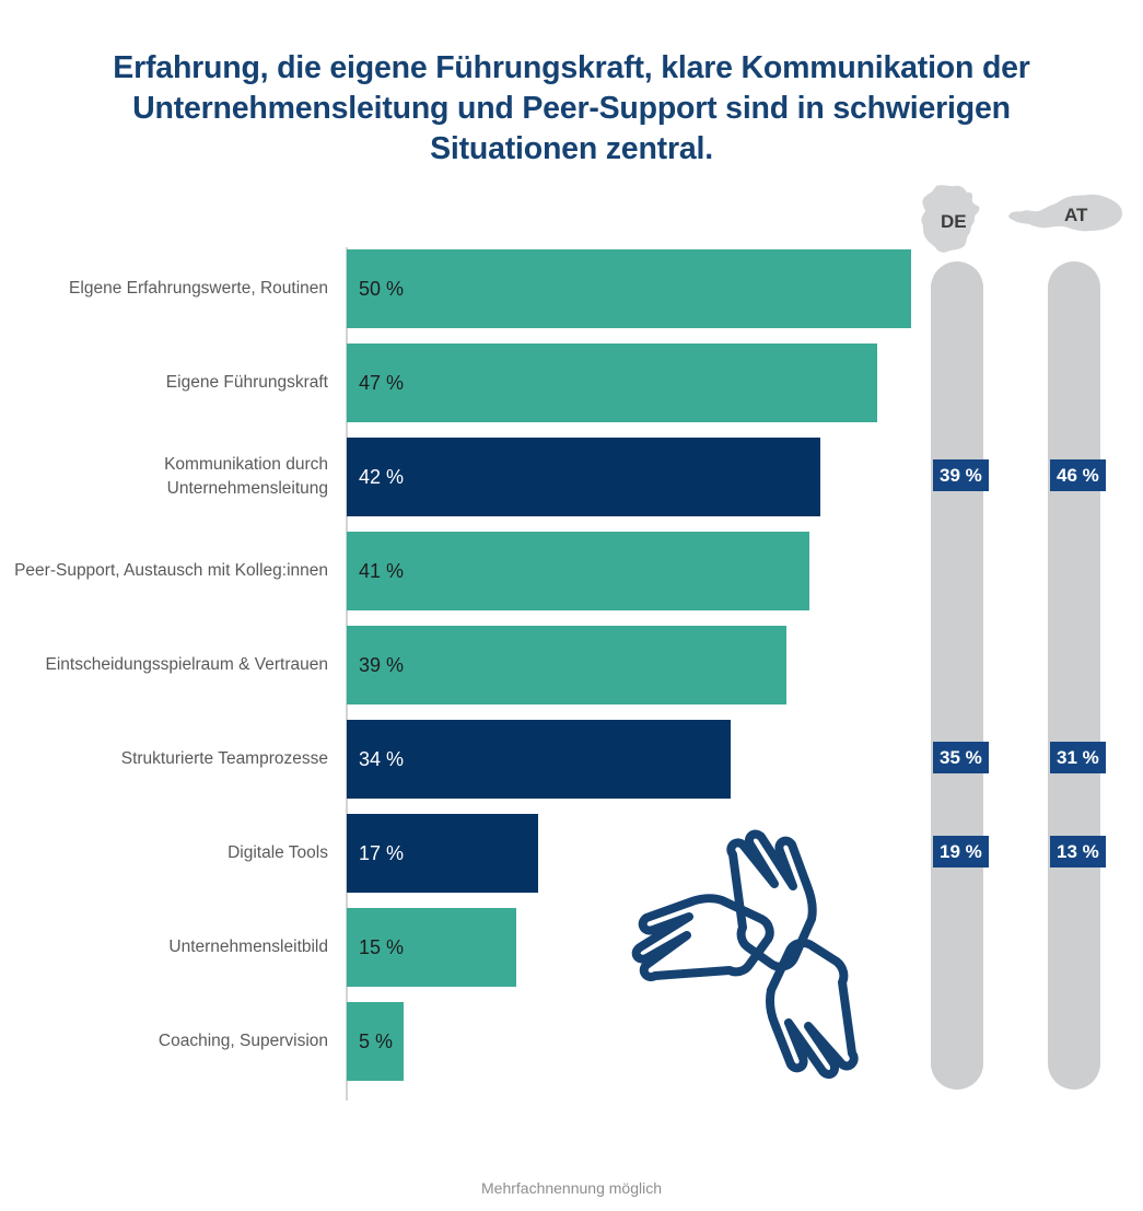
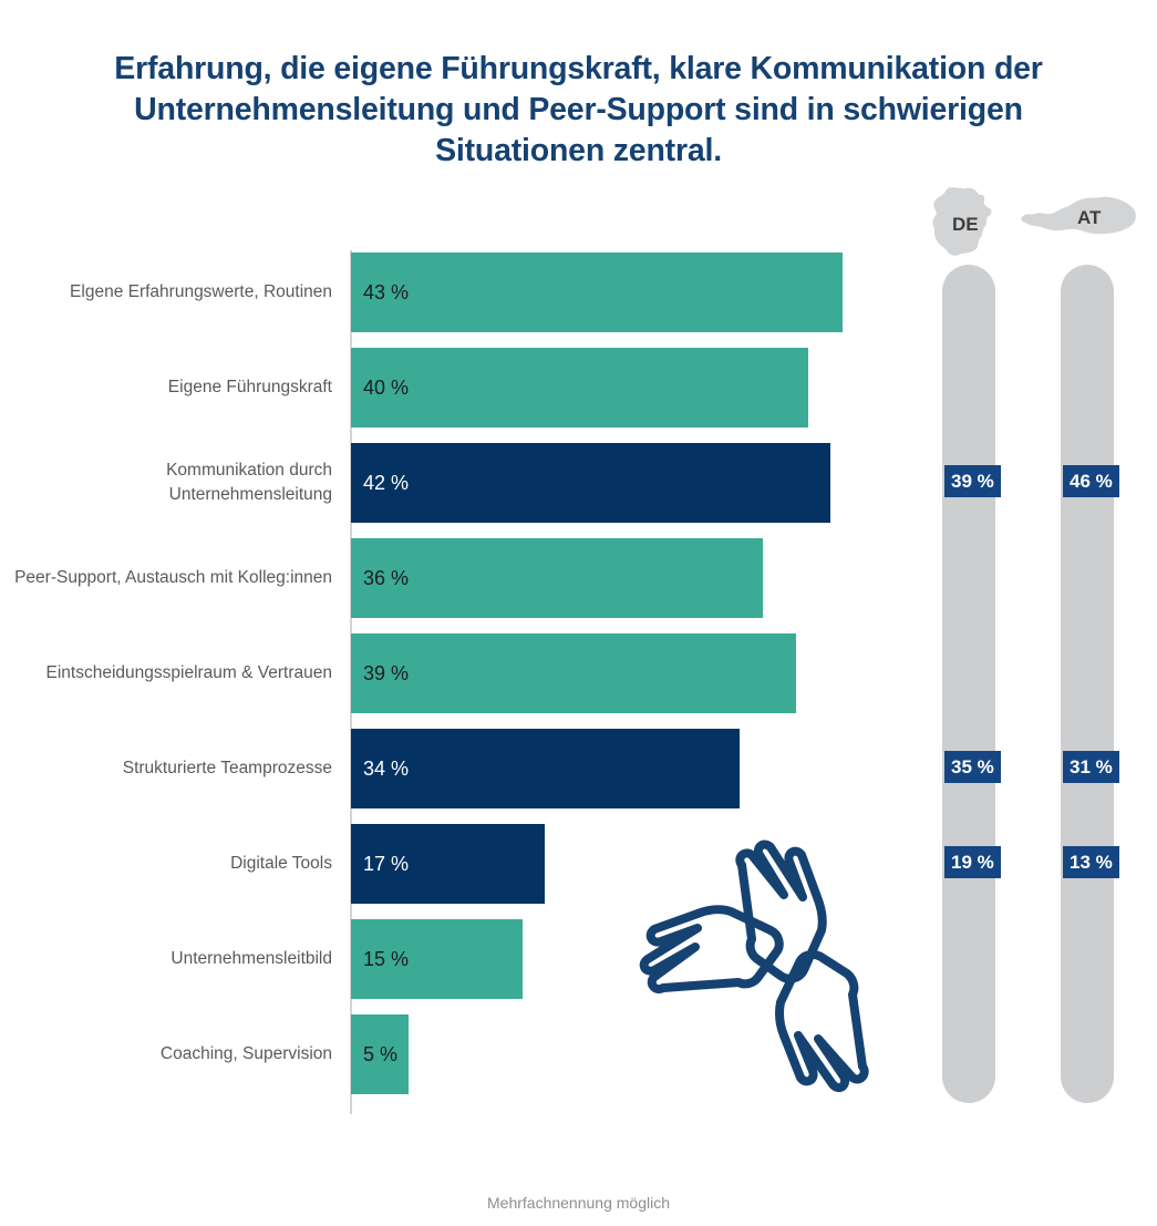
Elgene Erfahrungswerte, Routinen: 50 -> 43
Eigene Führungskraft: 47 -> 40
Peer-Support, Austausch mit Kolleg:innen: 41 -> 36
